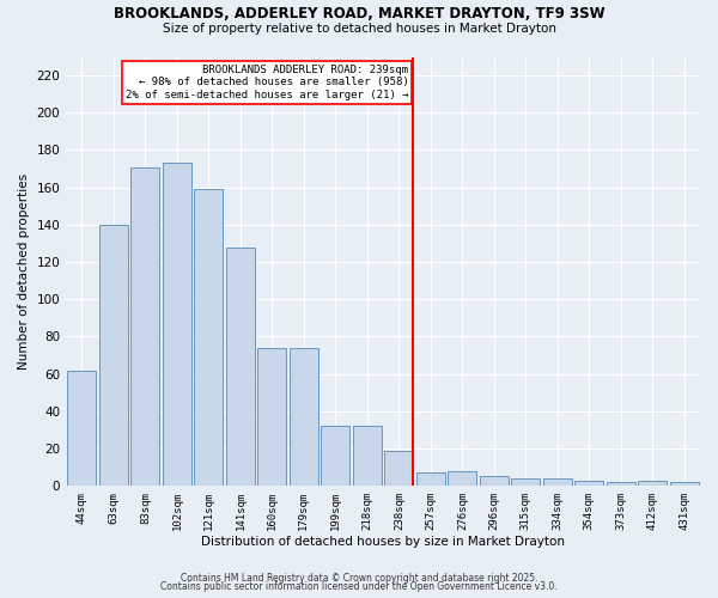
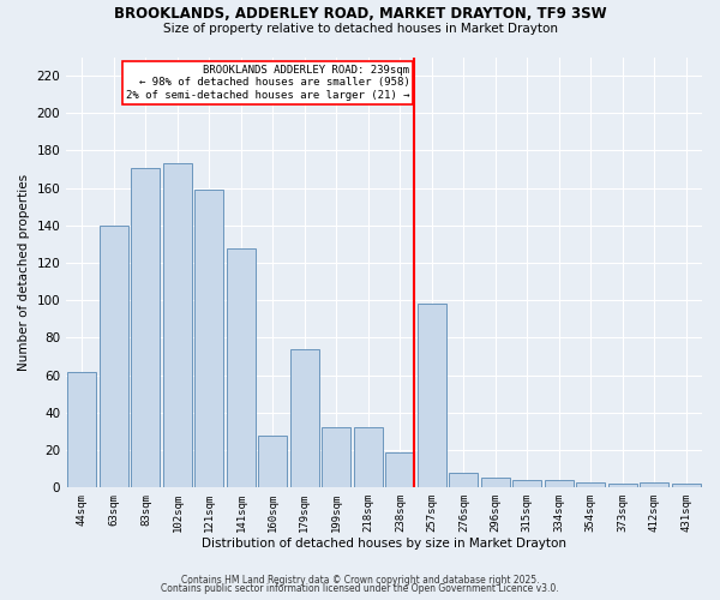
160sqm: 74 -> 28
257sqm: 7 -> 98
